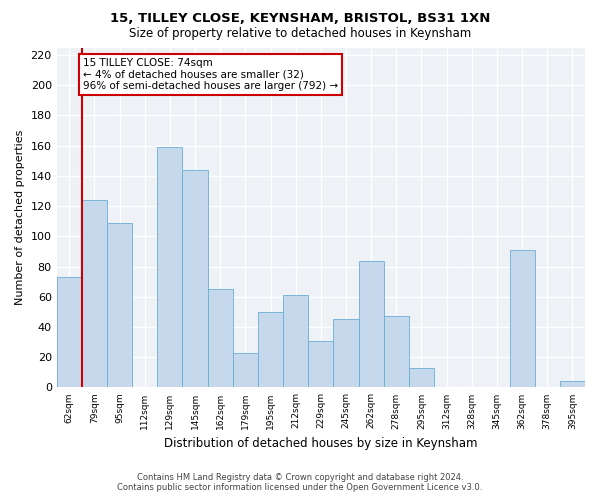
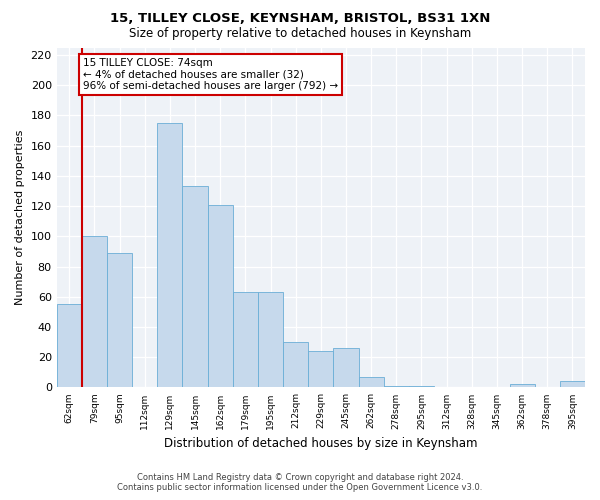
62sqm: 73 -> 55
79sqm: 124 -> 100
95sqm: 109 -> 89
129sqm: 159 -> 175
145sqm: 144 -> 133
162sqm: 65 -> 121
179sqm: 23 -> 63
195sqm: 50 -> 63
212sqm: 61 -> 30
229sqm: 31 -> 24
245sqm: 45 -> 26
262sqm: 84 -> 7
278sqm: 47 -> 1
295sqm: 13 -> 1
362sqm: 91 -> 2
